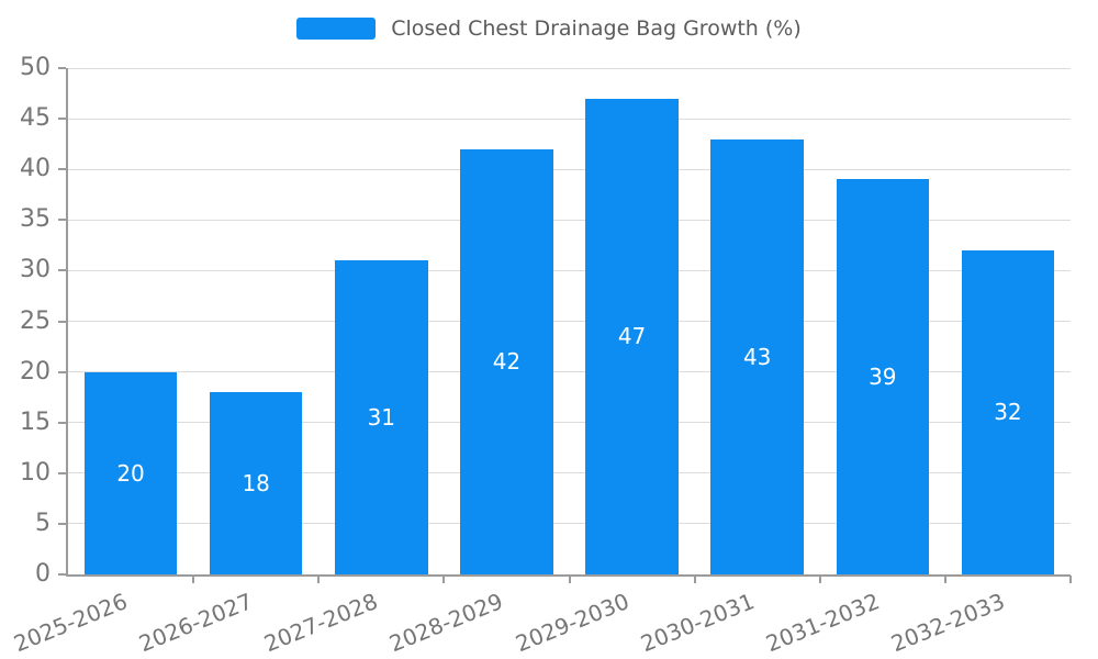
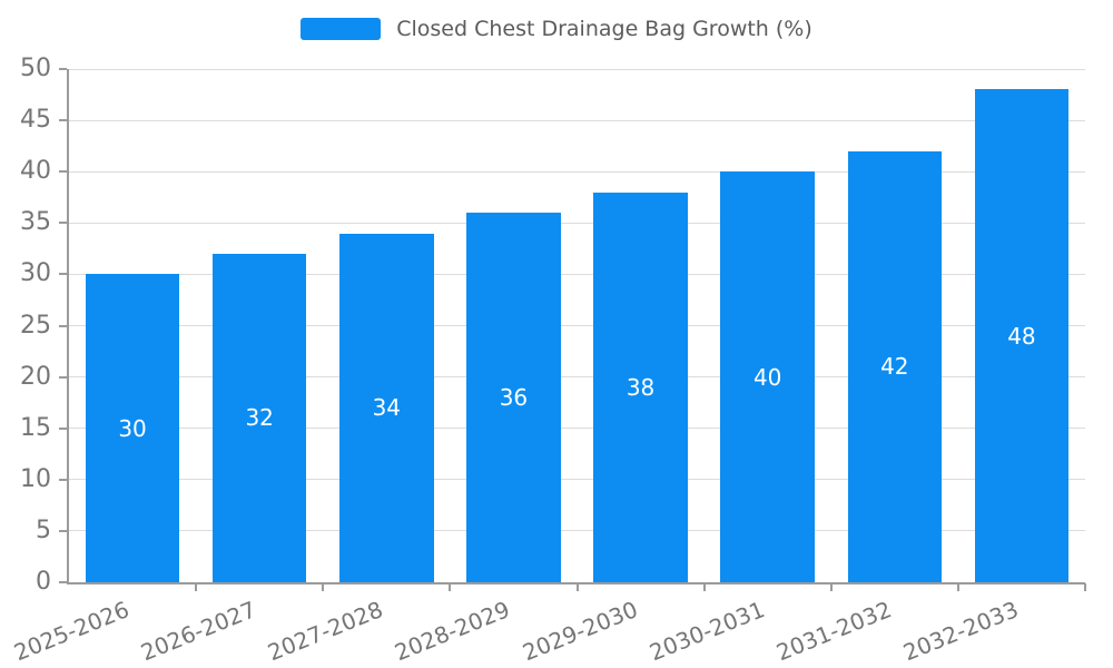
2025-2026: 20 -> 30
2026-2027: 18 -> 32
2027-2028: 31 -> 34
2028-2029: 42 -> 36
2029-2030: 47 -> 38
2030-2031: 43 -> 40
2031-2032: 39 -> 42
2032-2033: 32 -> 48
